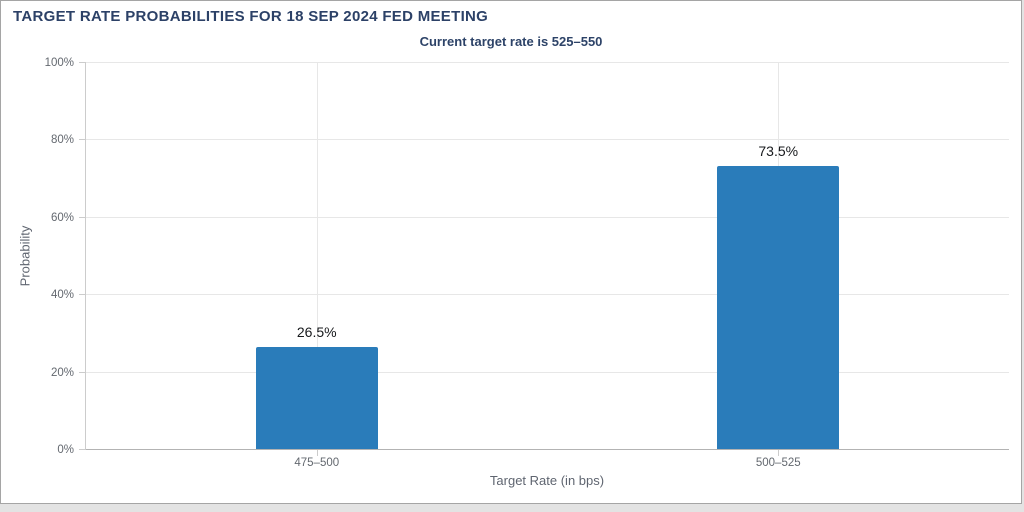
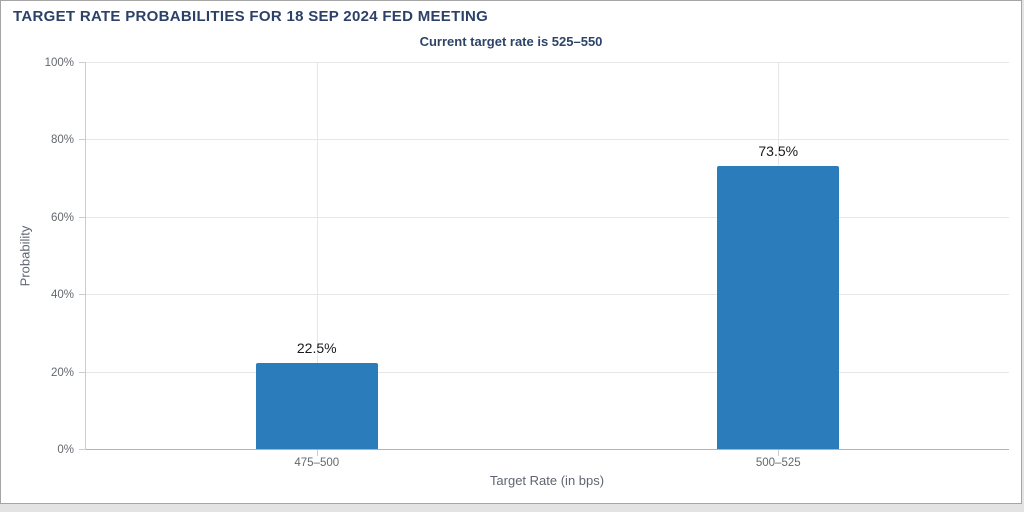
475–500: 26.5% -> 22.5%
